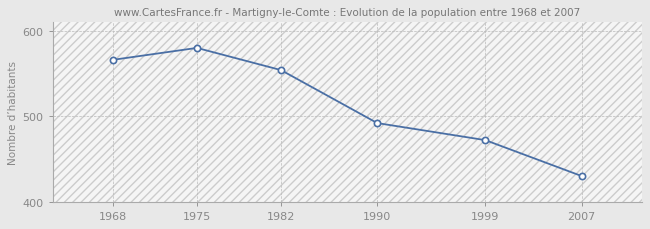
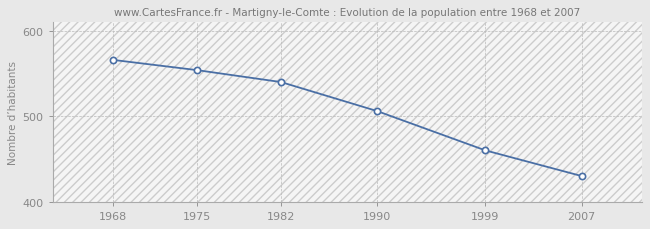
1975: 580 -> 554
1982: 554 -> 540
1990: 492 -> 506
1999: 472 -> 460
